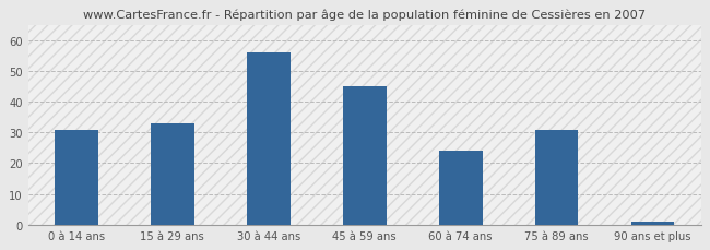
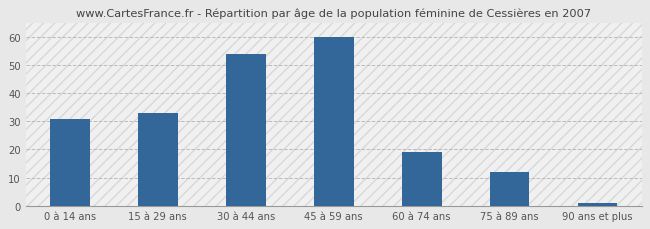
30 à 44 ans: 56 -> 54
45 à 59 ans: 45 -> 60
60 à 74 ans: 24 -> 19
75 à 89 ans: 31 -> 12
